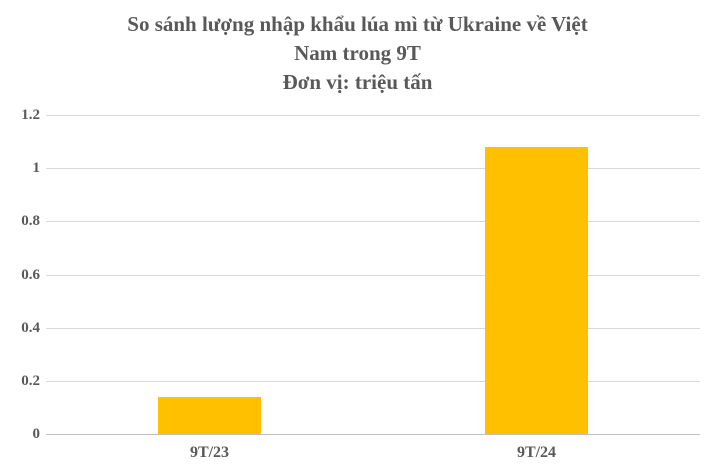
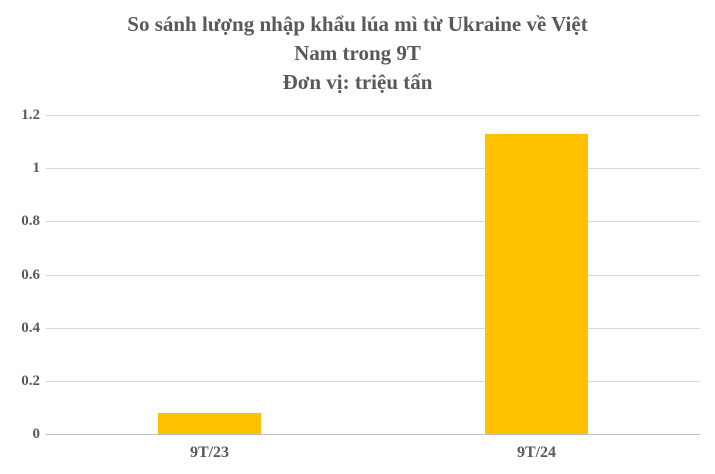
9T/23: 0.14 -> 0.08
9T/24: 1.08 -> 1.13
